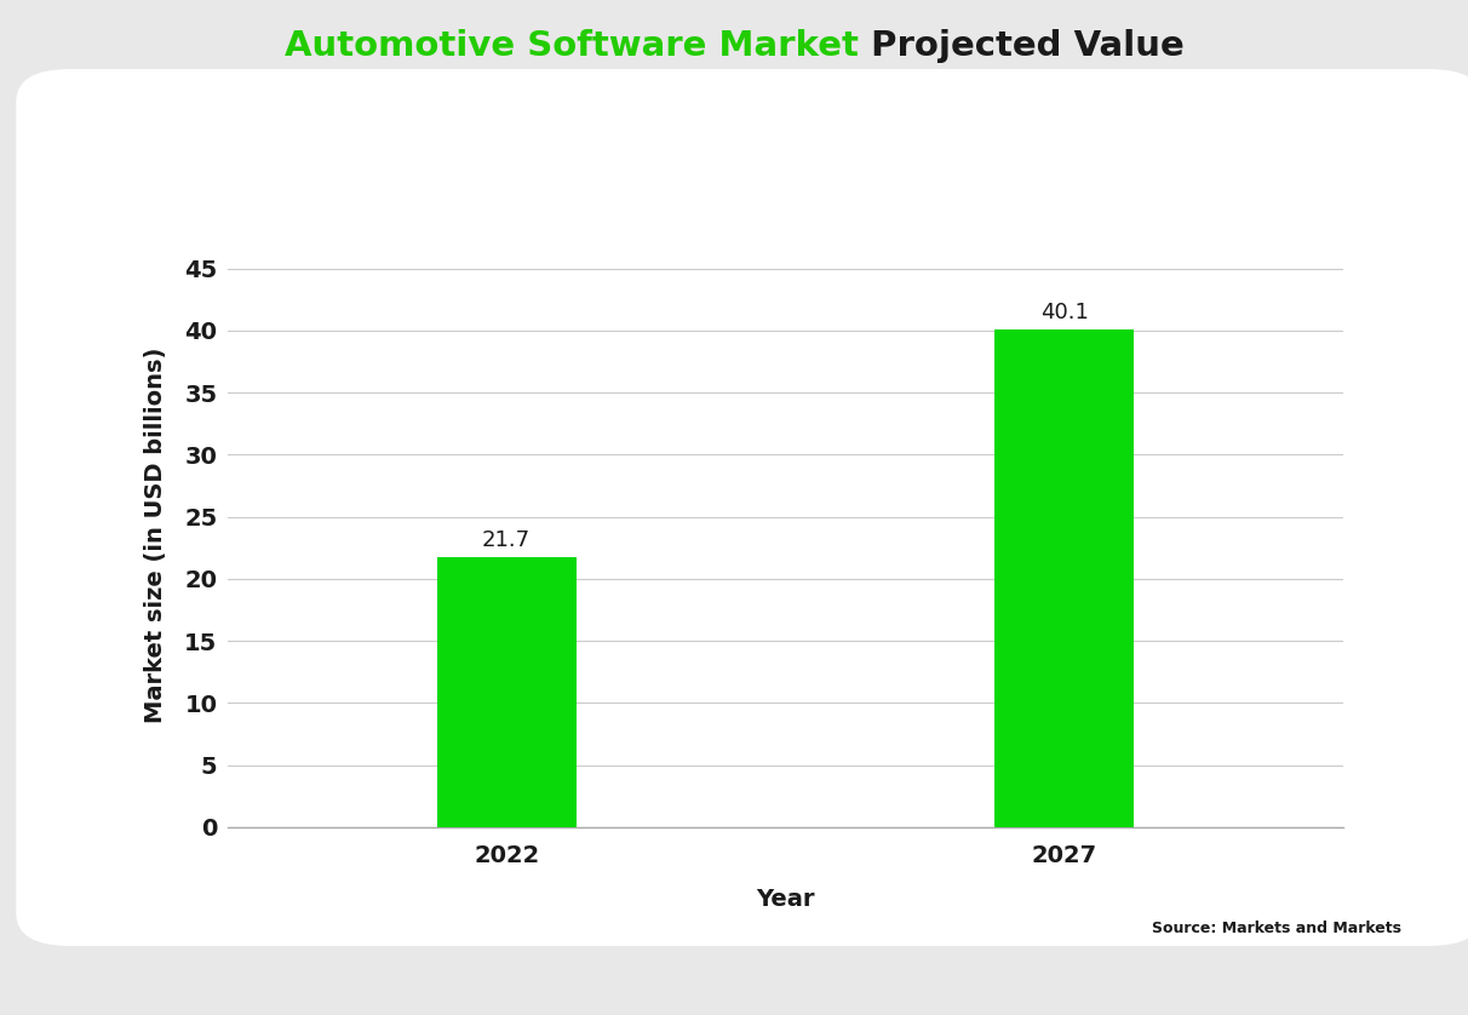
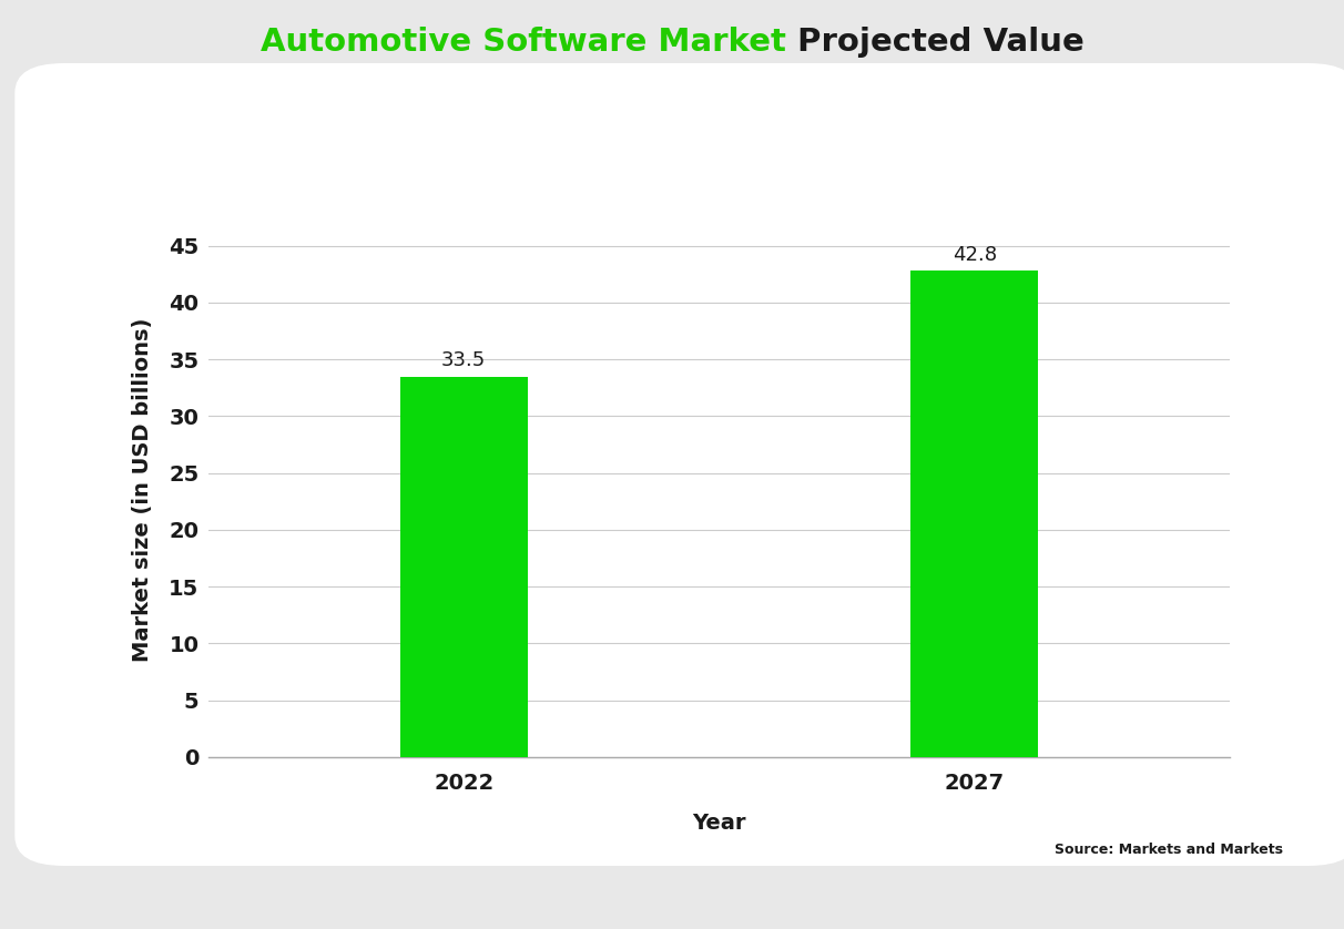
2022: 21.7 -> 33.5
2027: 40.1 -> 42.8
